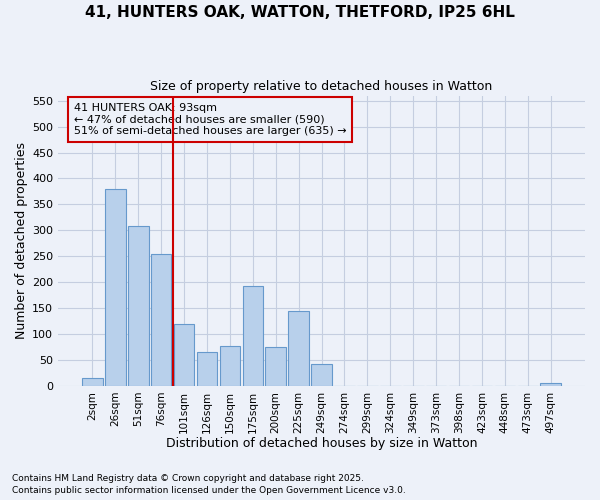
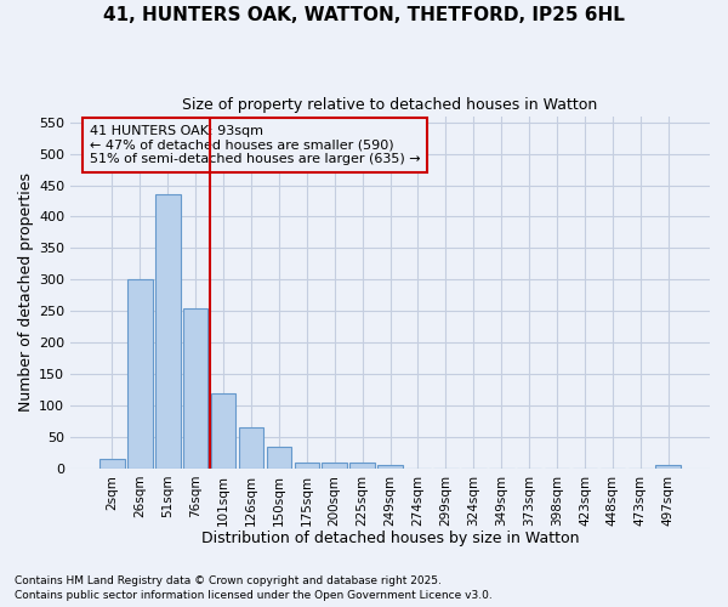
26sqm: 380 -> 300
51sqm: 308 -> 435
150sqm: 76 -> 35
175sqm: 192 -> 10
200sqm: 74 -> 10
225sqm: 144 -> 10
249sqm: 42 -> 5
